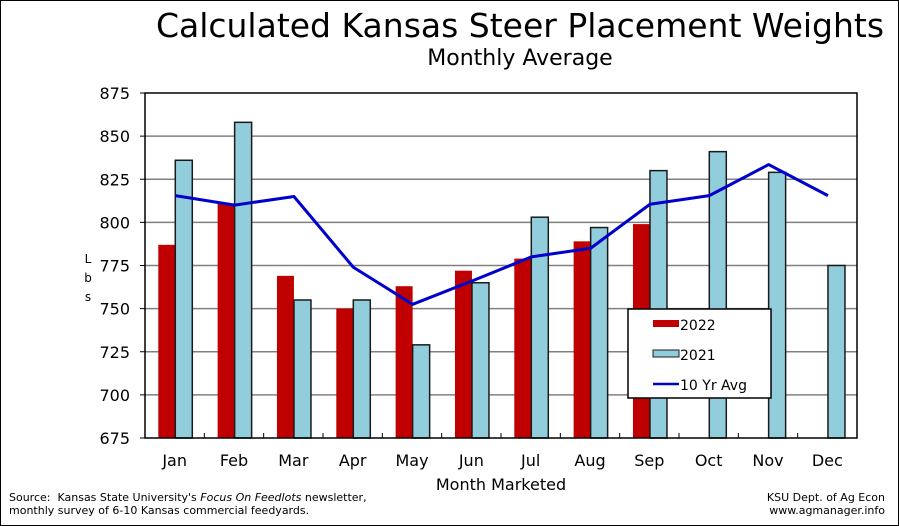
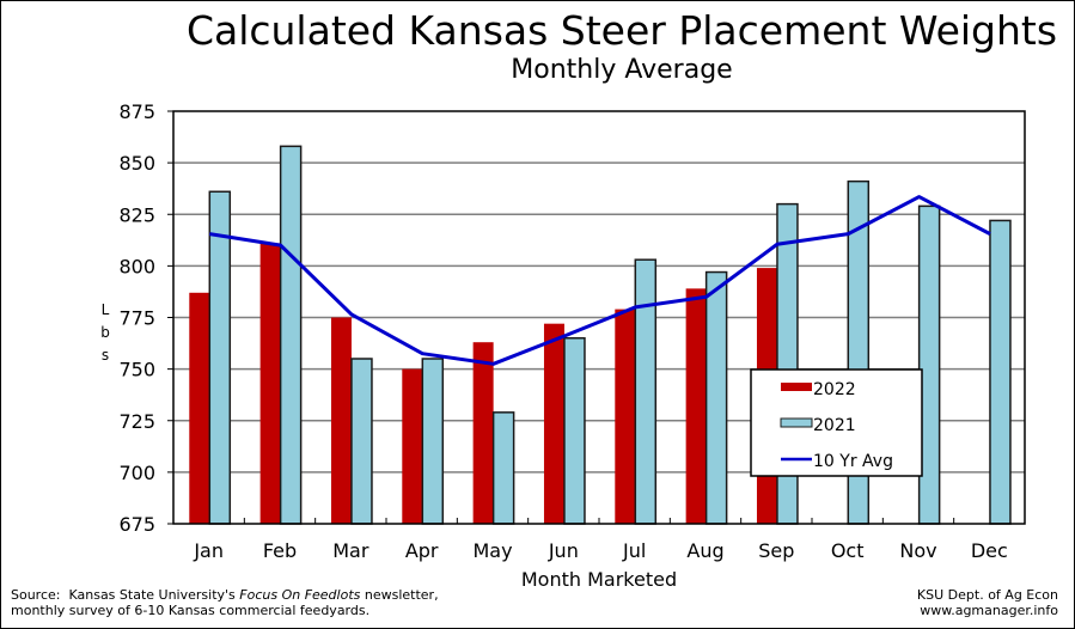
2022/Mar: 769 -> 775
10 Yr Avg/Mar: 815 -> 776
10 Yr Avg/Apr: 774 -> 758
2021/Dec: 775 -> 822
